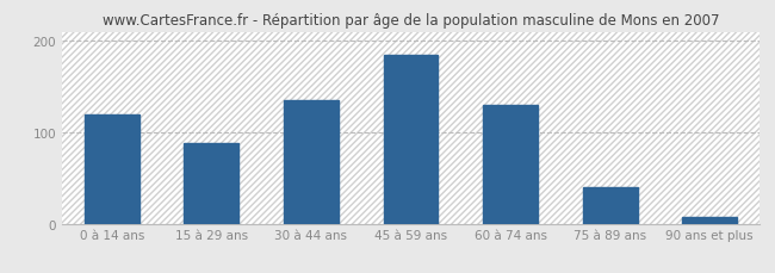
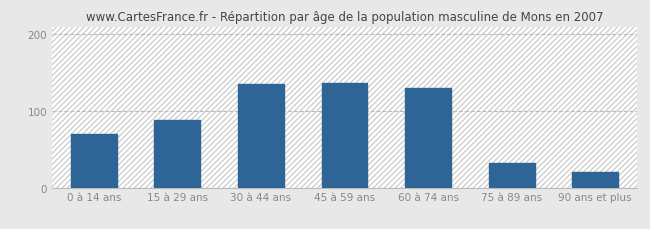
0 à 14 ans: 120 -> 70
45 à 59 ans: 185 -> 136
75 à 89 ans: 40 -> 32
90 ans et plus: 7 -> 20
